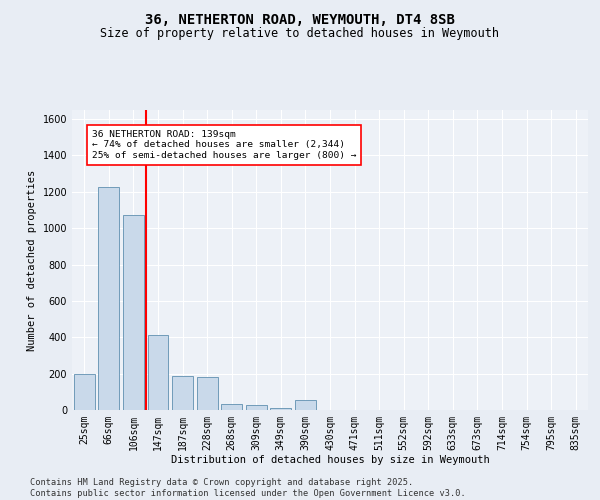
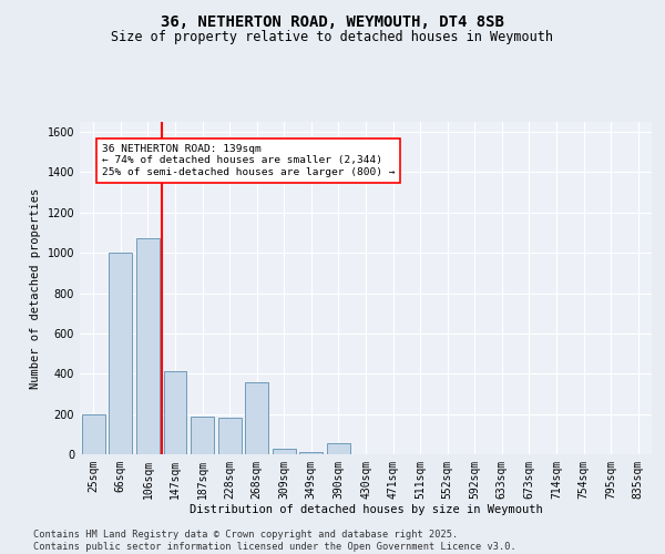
66sqm: 1220 -> 1000
268sqm: 40 -> 360
